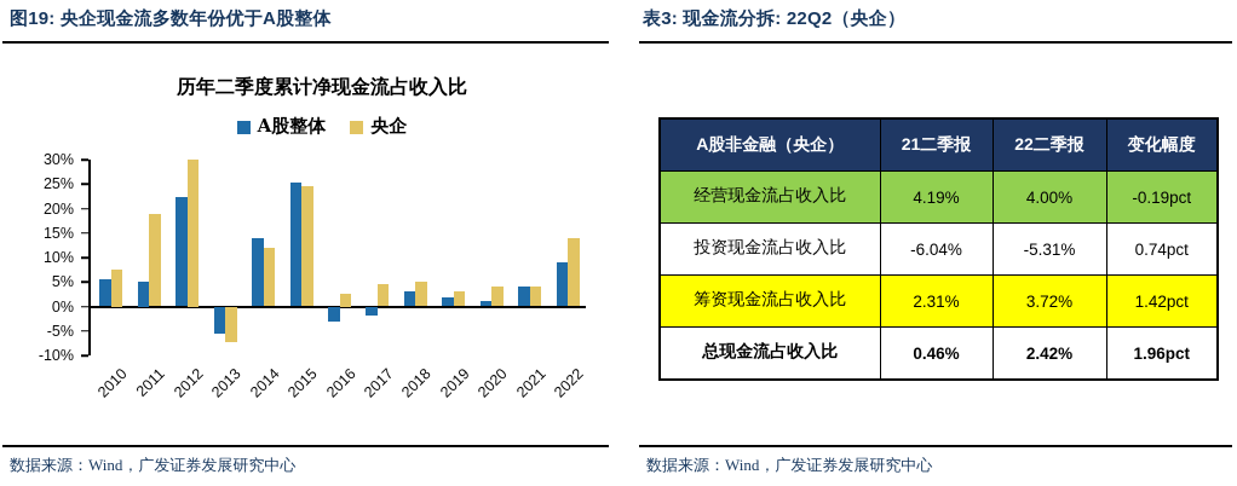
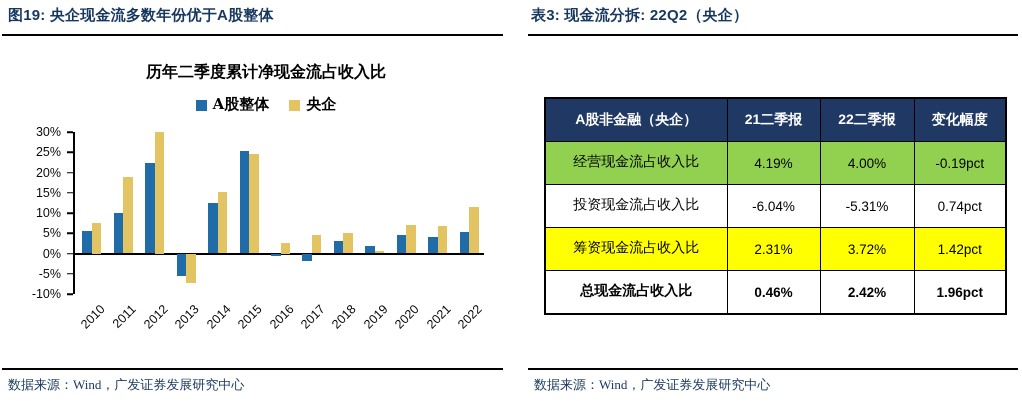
A股整体/2011: 5% -> 10%
A股整体/2014: 14% -> 12%
央企/2014: 12% -> 15%
A股整体/2016: -3% -> -1%
央企/2019: 3% -> 1%
A股整体/2020: 1% -> 5%
央企/2020: 4% -> 7%
央企/2021: 4% -> 7%
A股整体/2022: 9% -> 5%
央企/2022: 14% -> 12%
